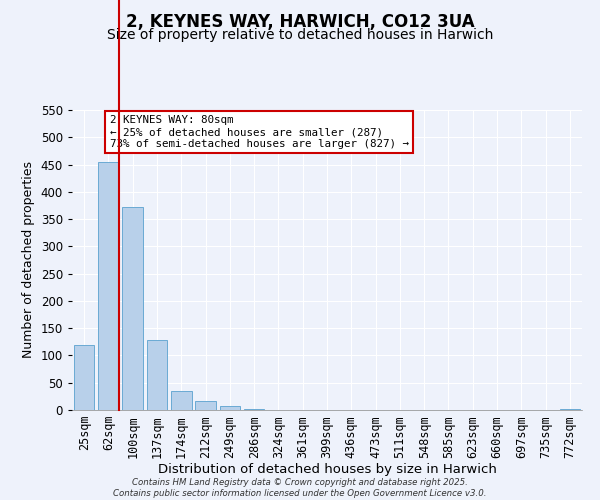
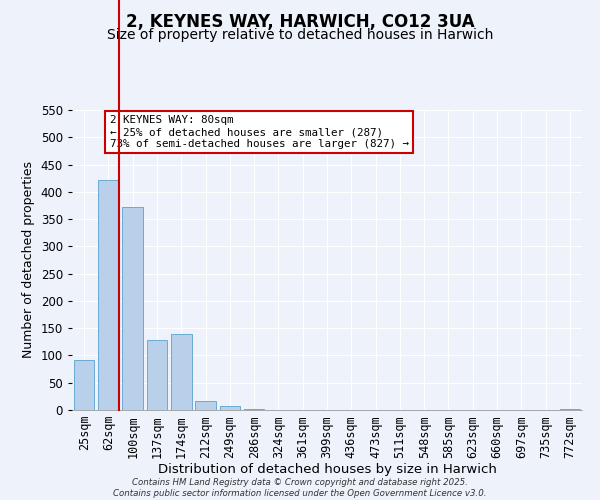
25sqm: 120 -> 92
62sqm: 455 -> 422
174sqm: 35 -> 140
